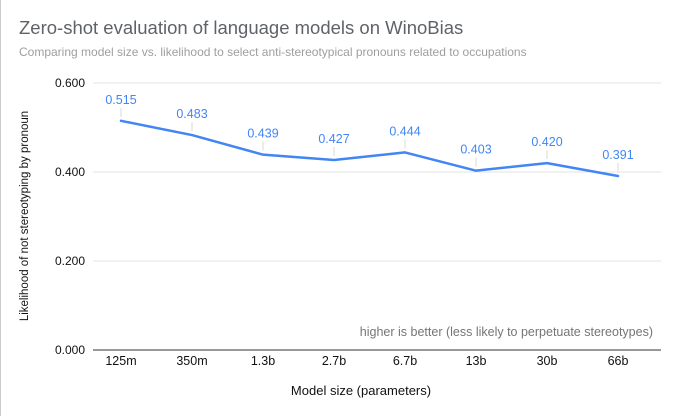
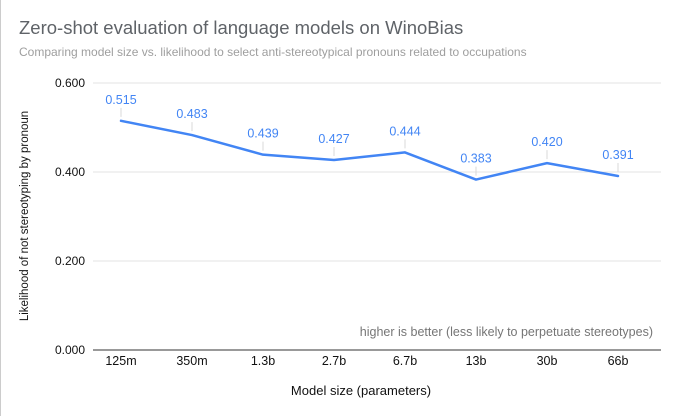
13b: 0.403 -> 0.383
